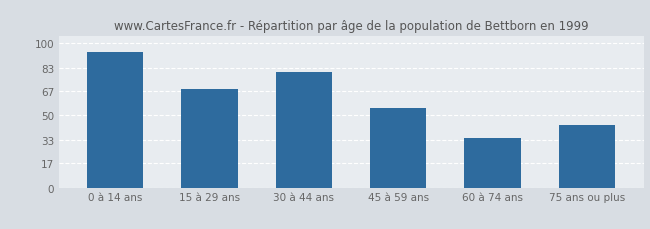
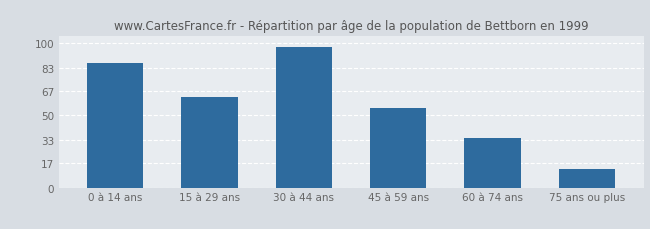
0 à 14 ans: 94 -> 86
15 à 29 ans: 68 -> 63
30 à 44 ans: 80 -> 97
75 ans ou plus: 43 -> 13
